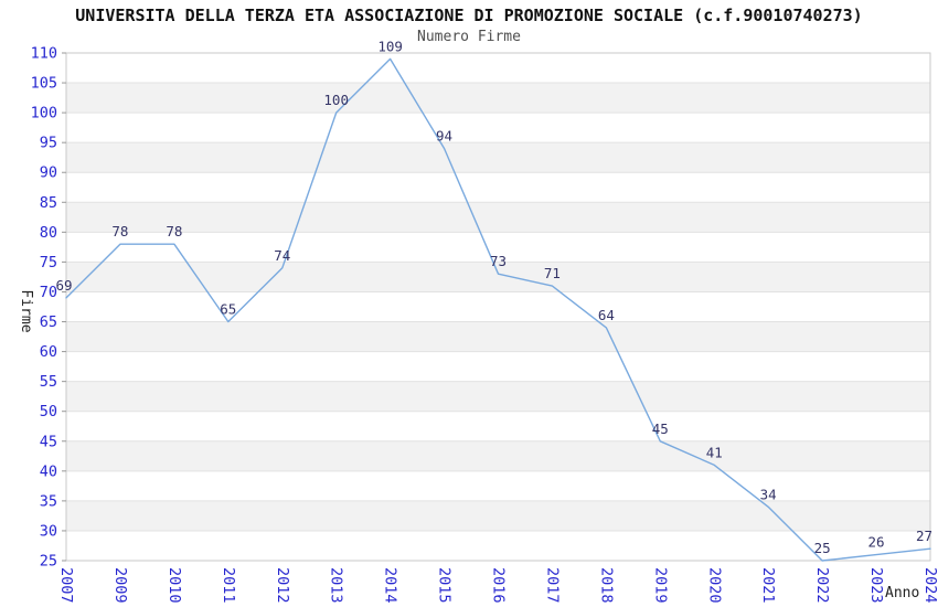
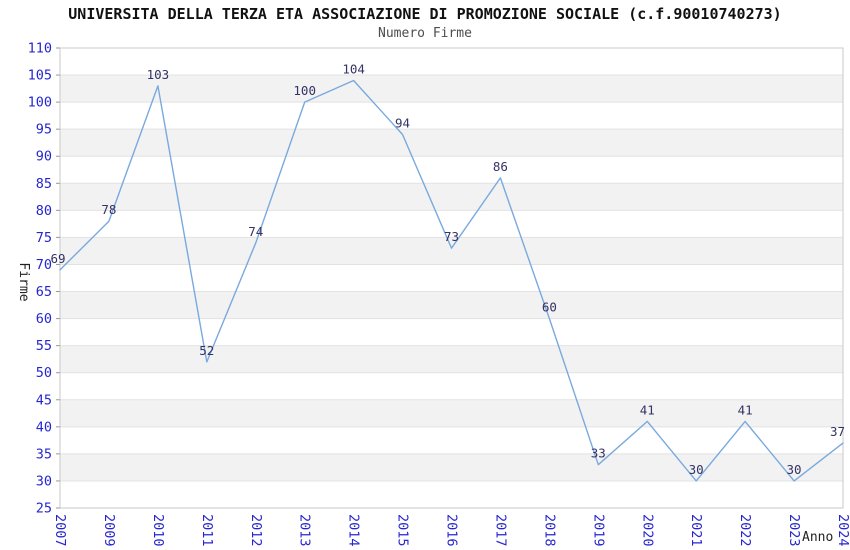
2010: 78 -> 103
2011: 65 -> 52
2014: 109 -> 104
2017: 71 -> 86
2018: 64 -> 60
2019: 45 -> 33
2021: 34 -> 30
2022: 25 -> 41
2023: 26 -> 30
2024: 27 -> 37
